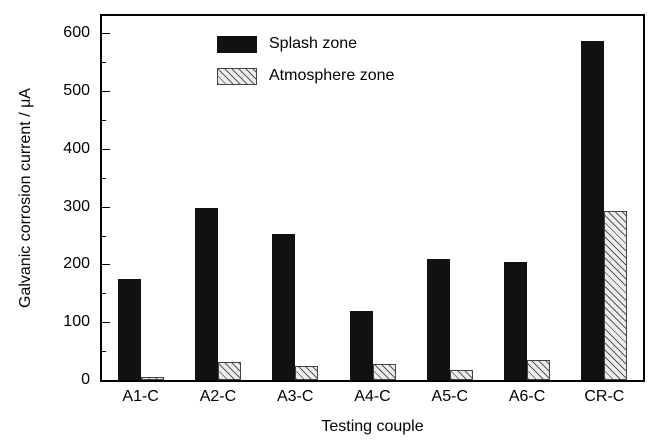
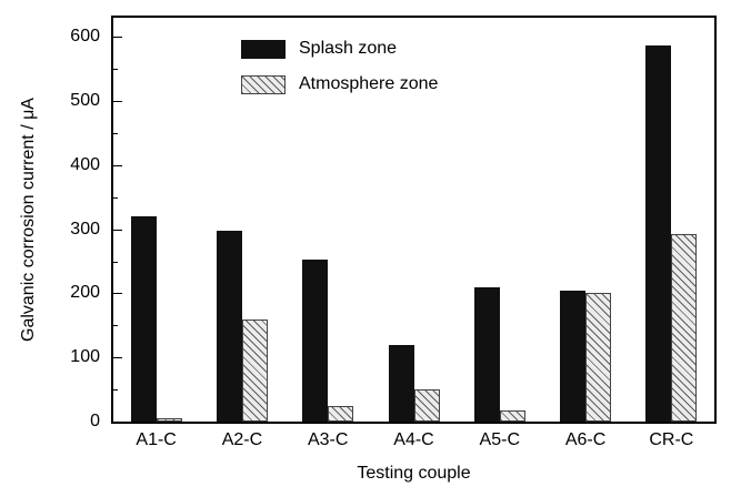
Splash zone/A1-C: 180 -> 320
Atmosphere zone/A2-C: 30 -> 160
Atmosphere zone/A4-C: 30 -> 50
Atmosphere zone/A6-C: 30 -> 200
